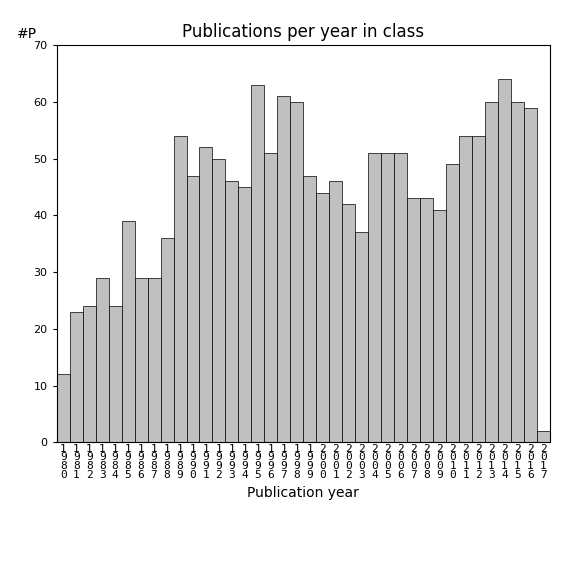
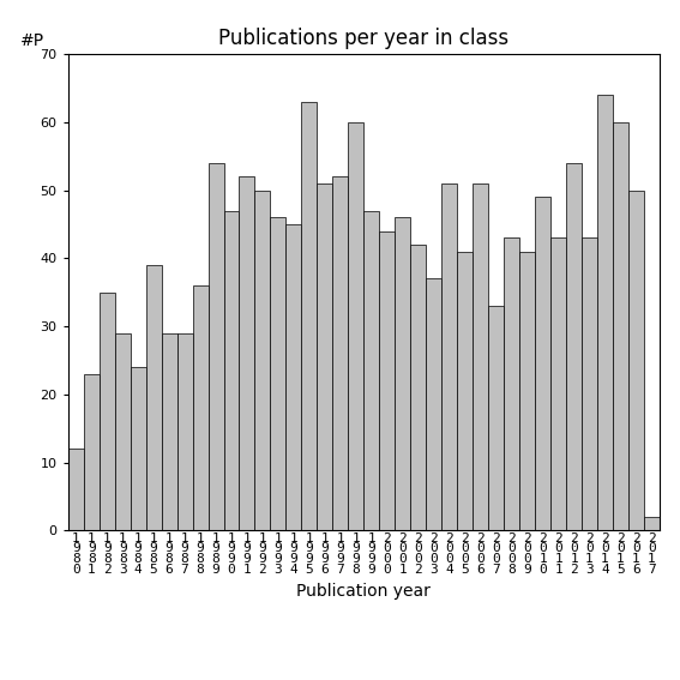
1 9 8 2: 24 -> 35
1 9 9 7: 61 -> 52
2 0 0 5: 51 -> 41
2 0 0 7: 43 -> 33
2 0 1 1: 54 -> 43
2 0 1 3: 60 -> 43
2 0 1 6: 59 -> 50
